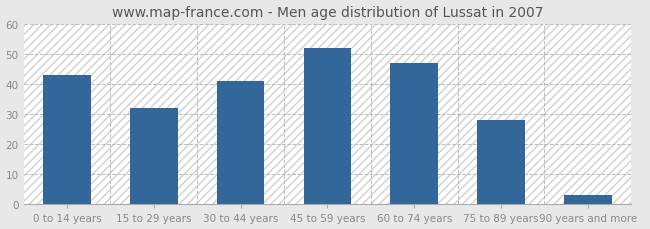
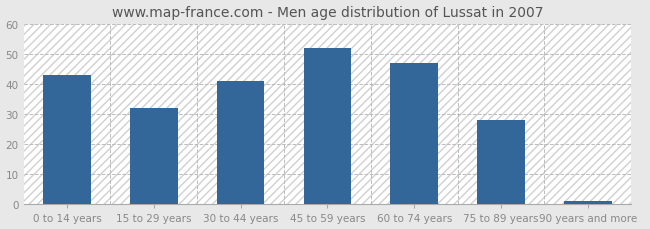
90 years and more: 3 -> 1
